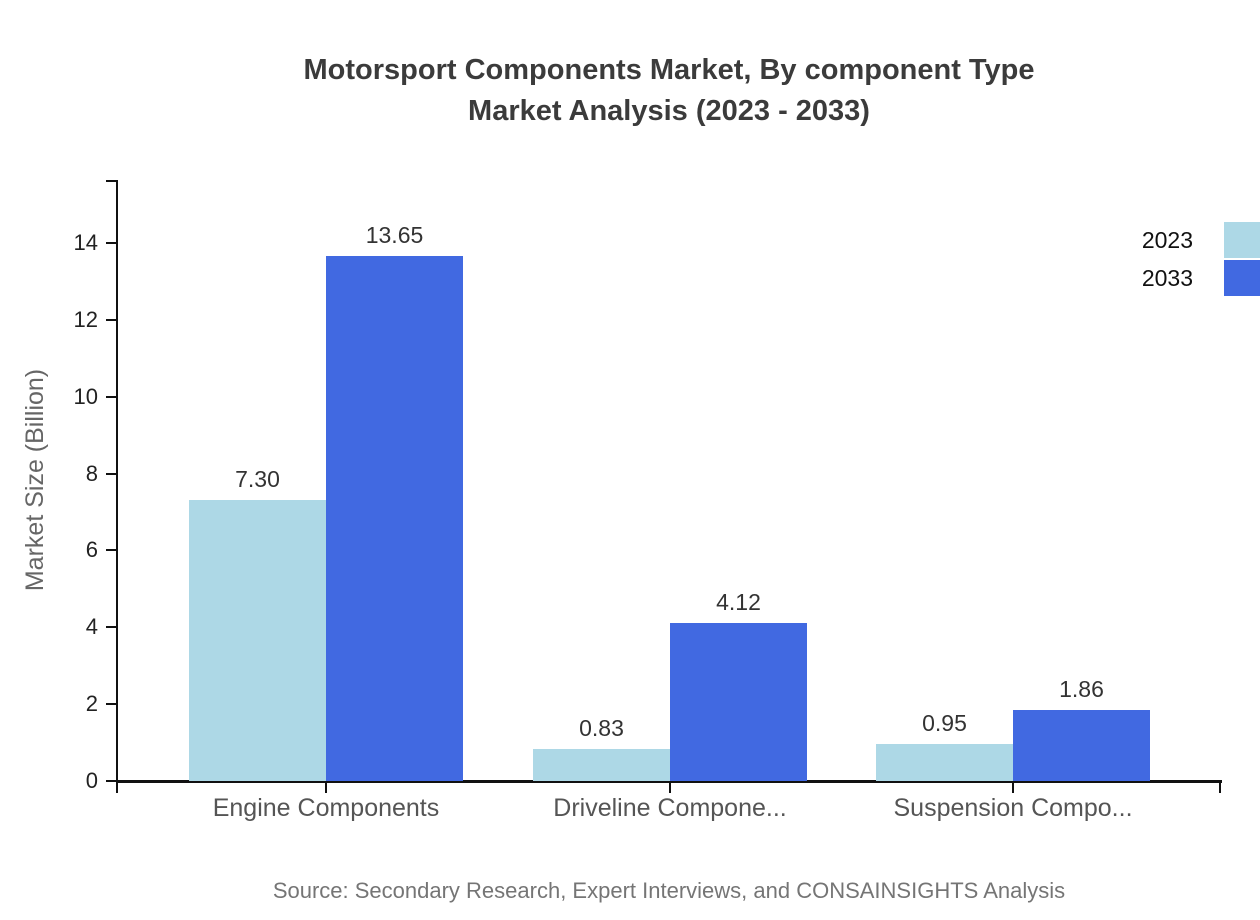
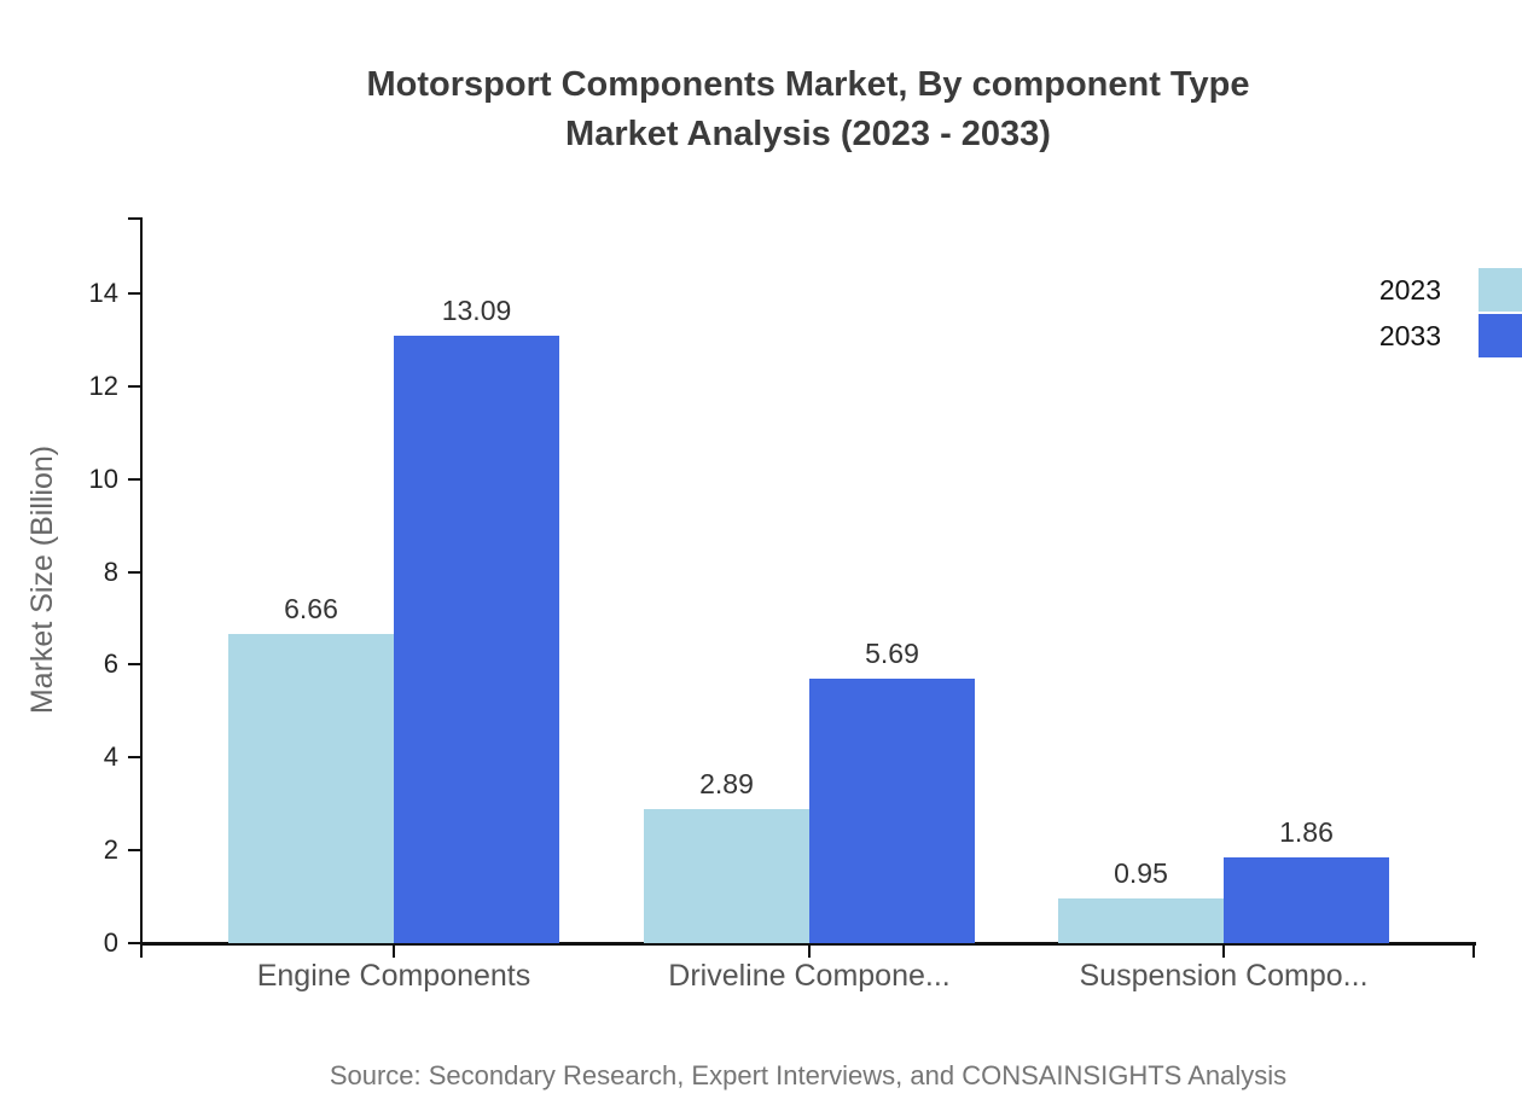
2023/Engine Components: 7.30 -> 6.66
2033/Engine Components: 13.65 -> 13.09
2023/Driveline Compone...: 0.83 -> 2.89
2033/Driveline Compone...: 4.12 -> 5.69
